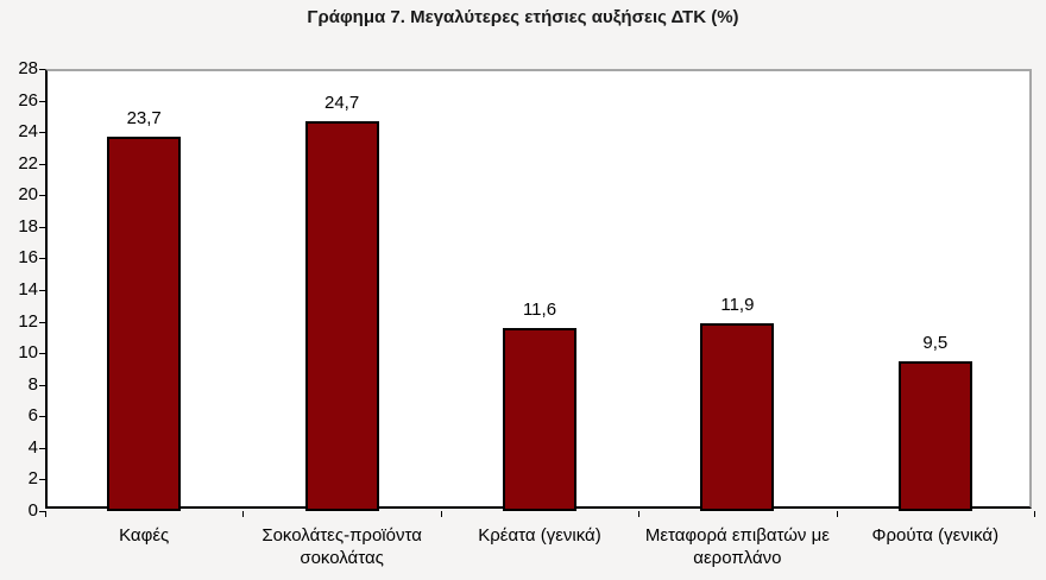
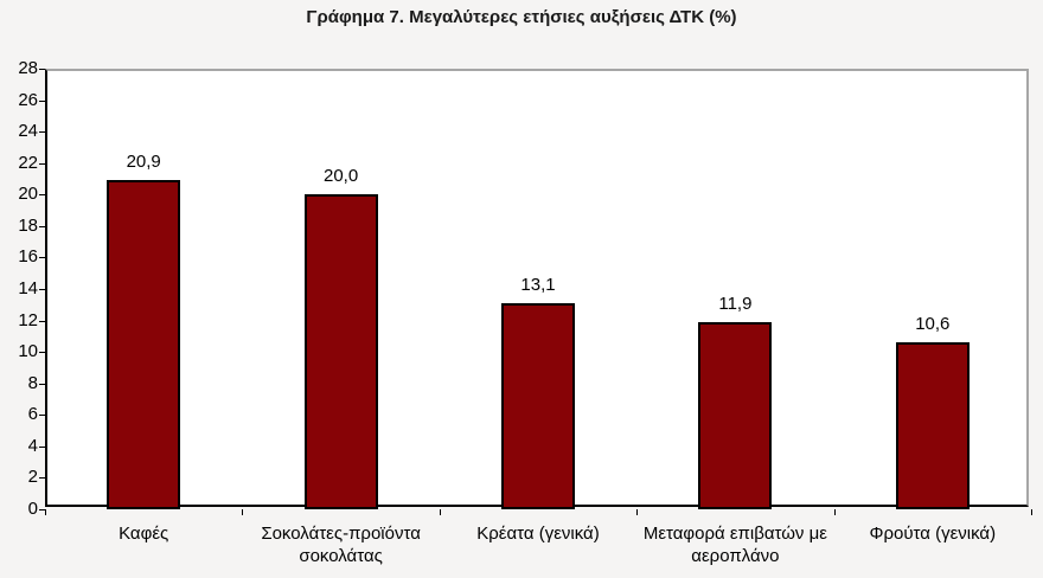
Καφές: 23,7 -> 20,9
Σοκολάτες-προϊόντα σοκολάτας: 24,7 -> 20,0
Κρέατα (γενικά): 11,6 -> 13,1
Φρούτα (γενικά): 9,5 -> 10,6
